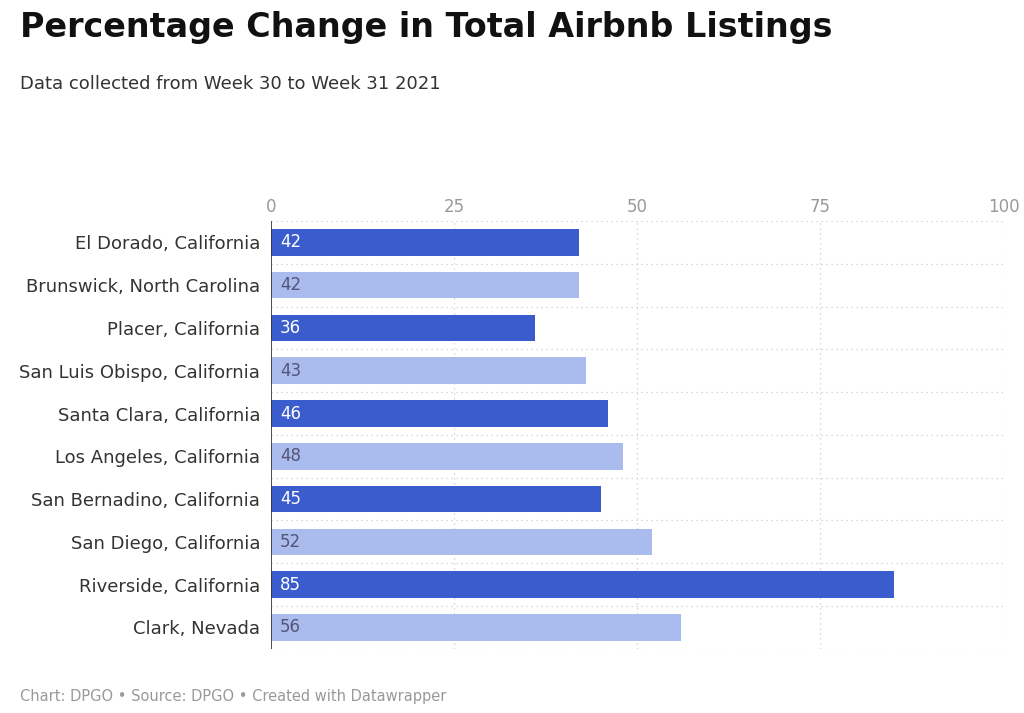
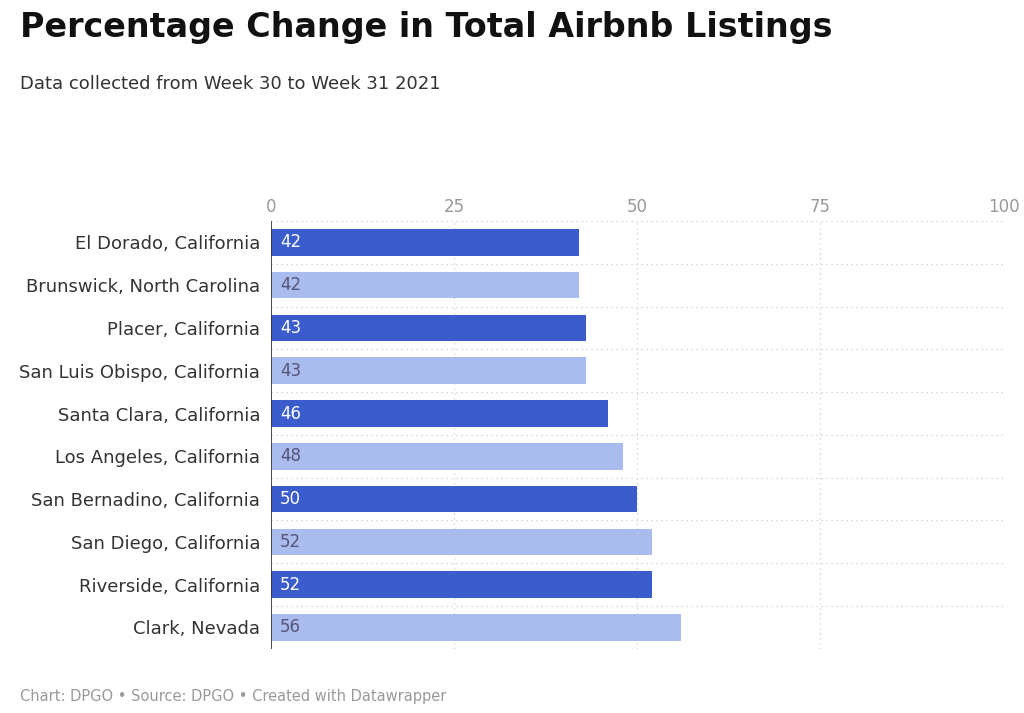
Placer, California: 36 -> 43
San Bernadino, California: 45 -> 50
Riverside, California: 85 -> 52
